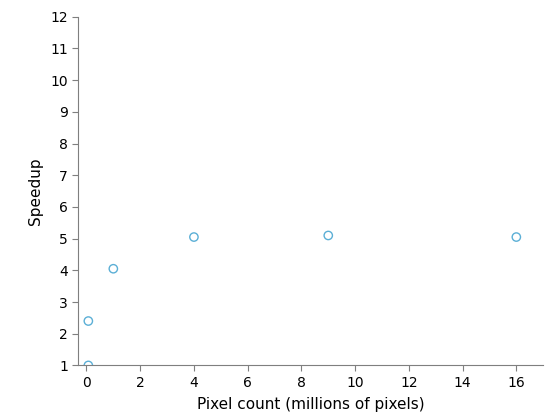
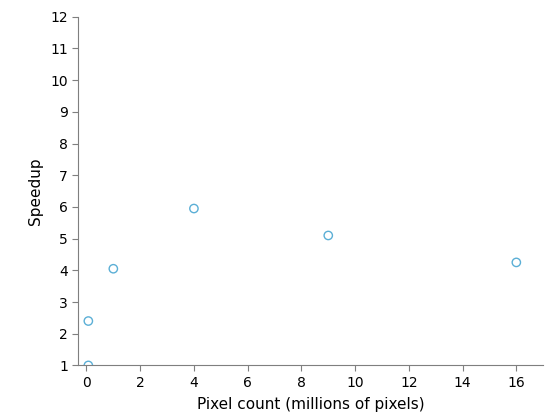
4: 5.05 -> 5.95
16: 5.05 -> 4.25
